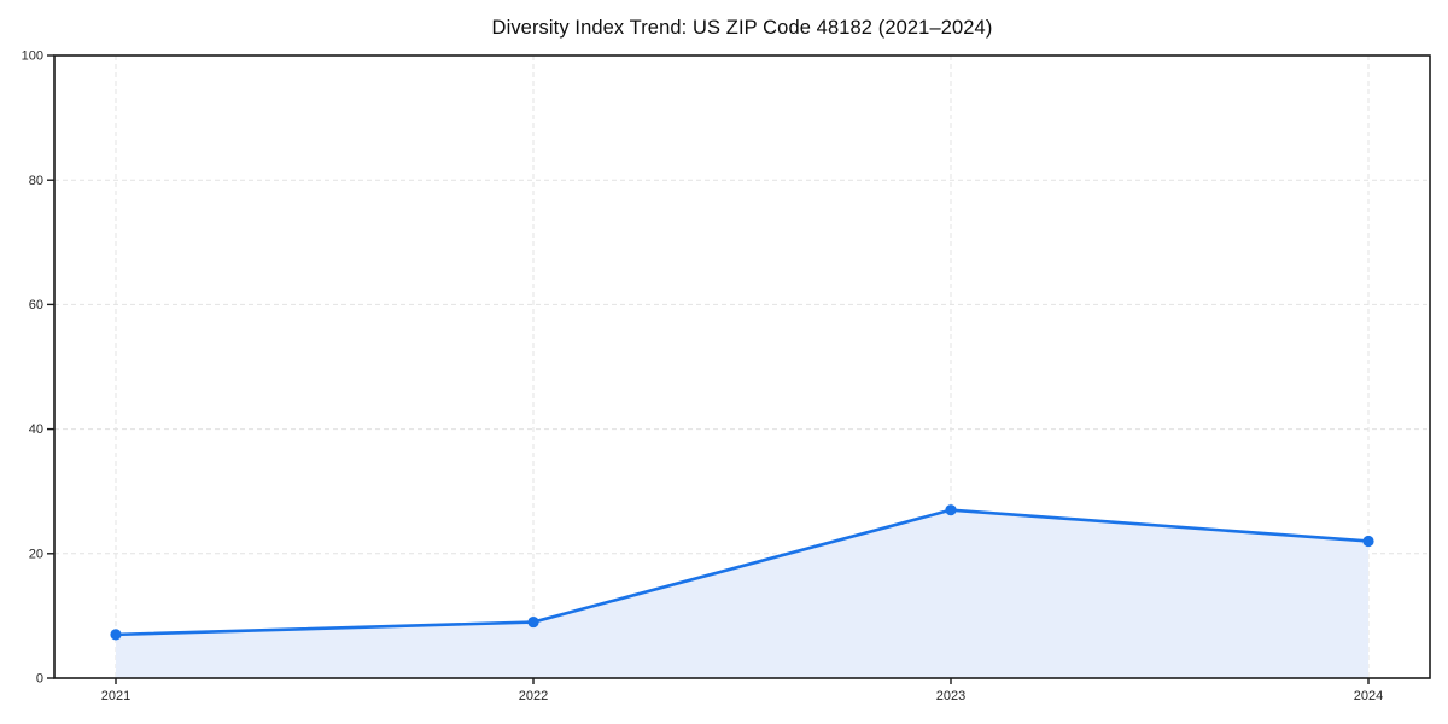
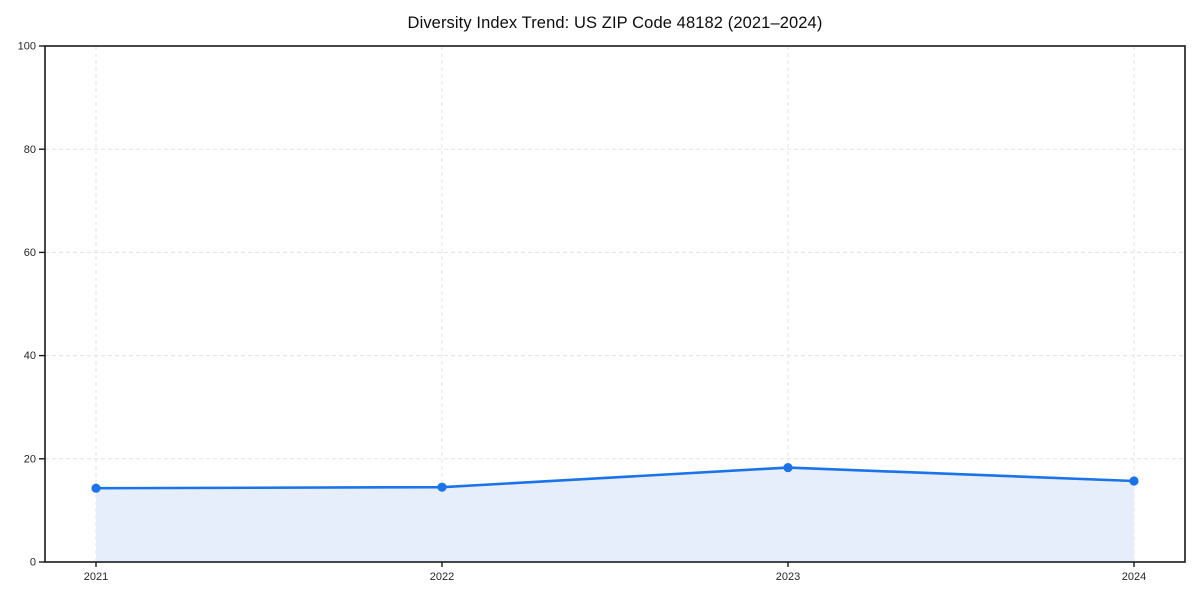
2021: 7 -> 14
2022: 9 -> 14
2023: 27 -> 18
2024: 22 -> 16
